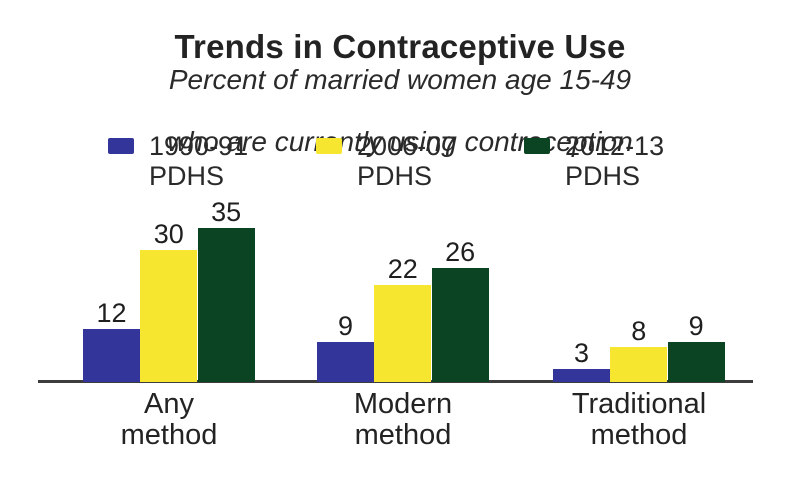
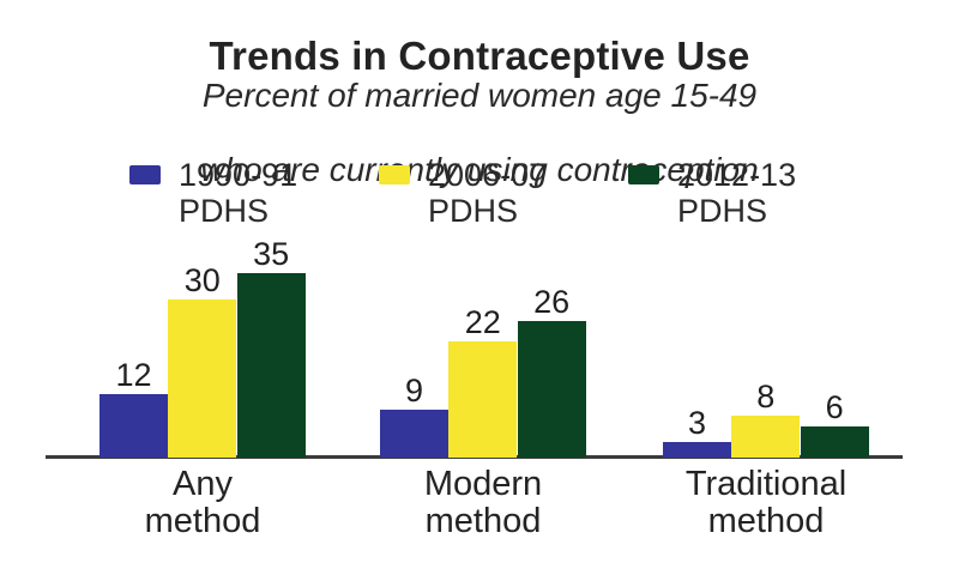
2012-13 PDHS/Traditional method: 9 -> 6
